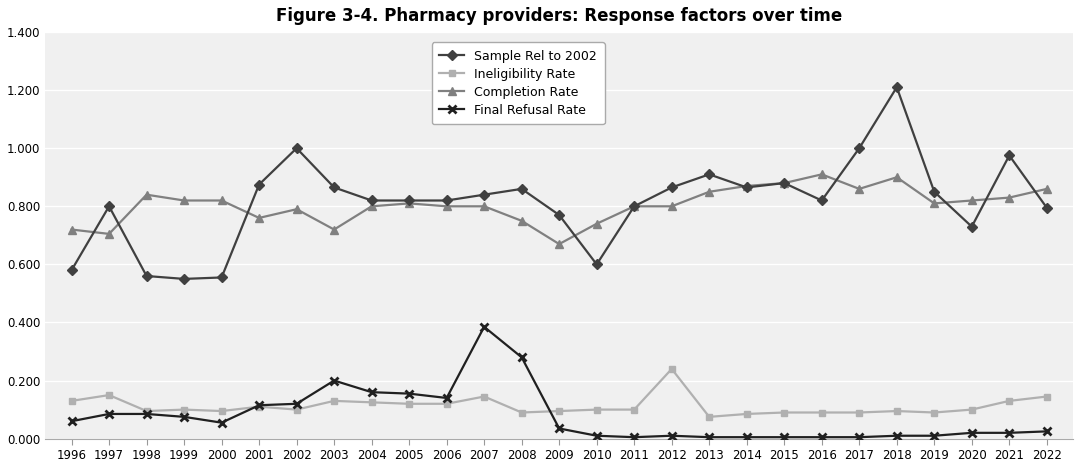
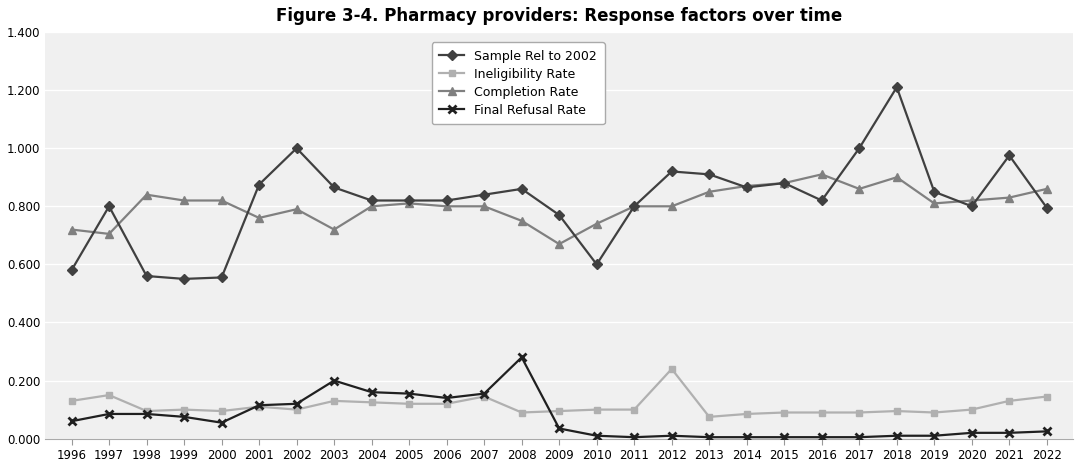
Final Refusal Rate/2007: 0.385 -> 0.155
Sample Rel to 2002/2012: 0.865 -> 0.920
Sample Rel to 2002/2020: 0.730 -> 0.800
